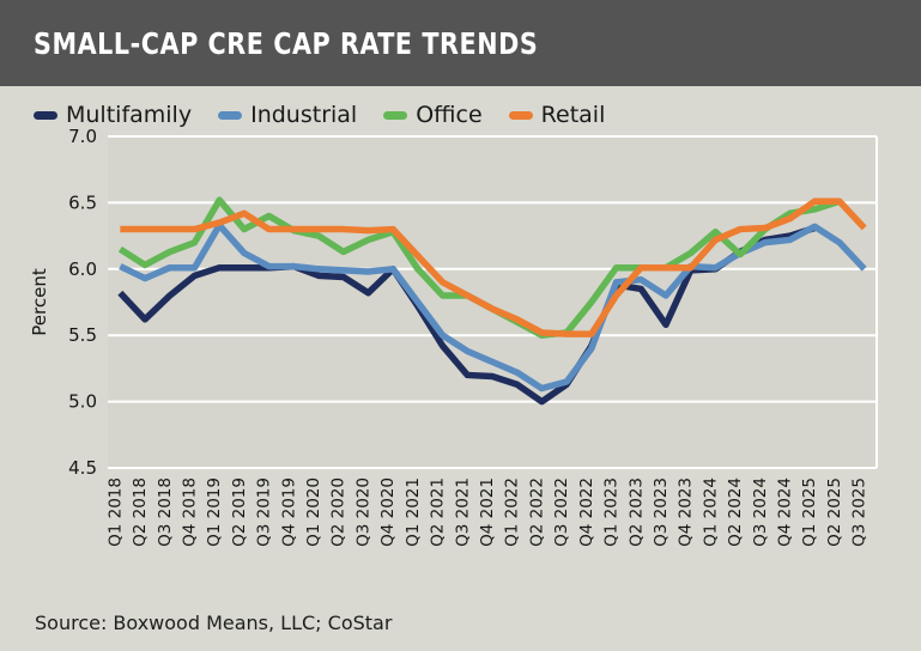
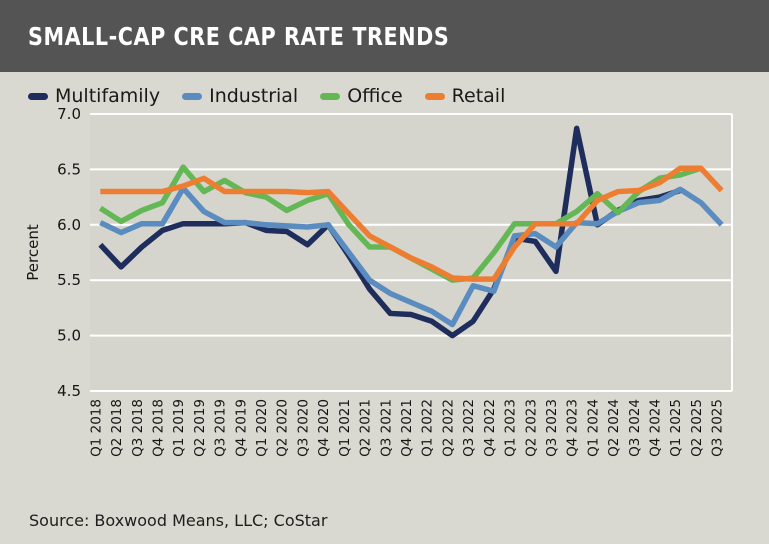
Industrial/Q3 2022: 5.15 -> 5.45
Multifamily/Q4 2023: 5.99 -> 6.87
